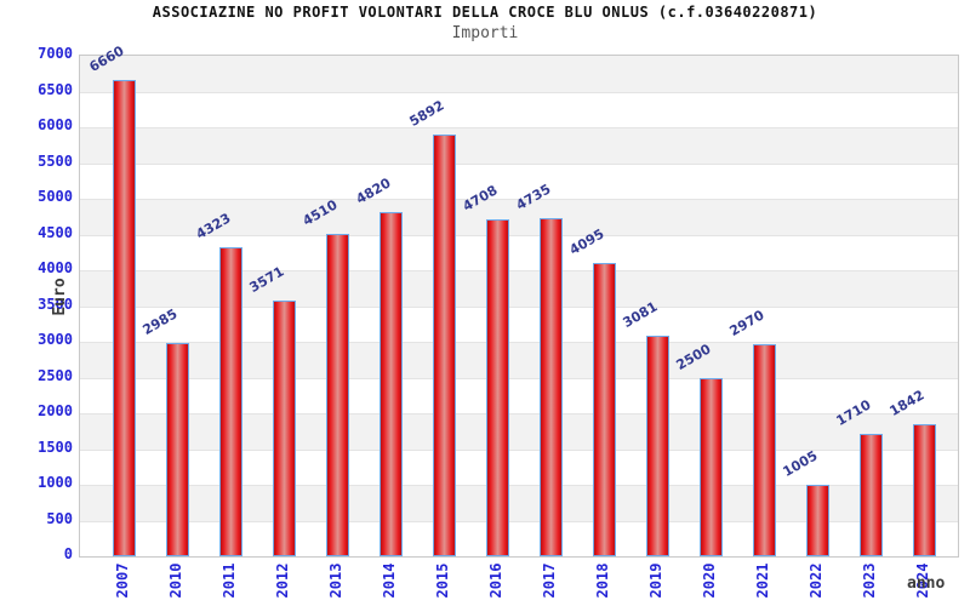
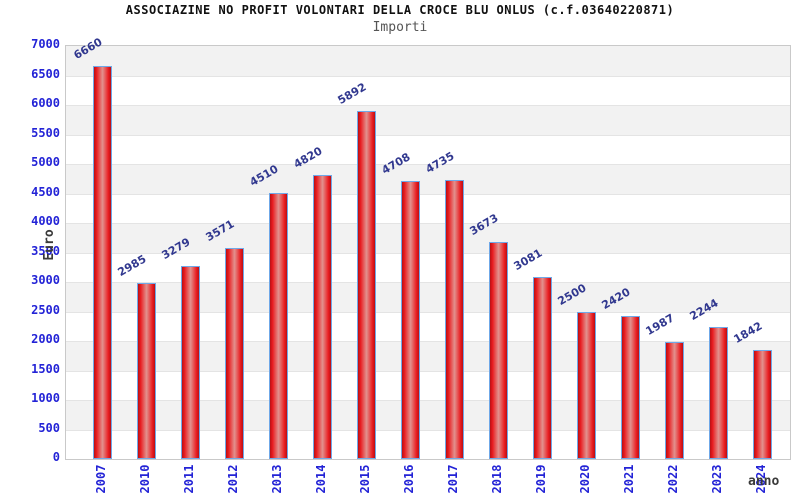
2011: 4323 -> 3279
2018: 4095 -> 3673
2021: 2970 -> 2420
2022: 1005 -> 1987
2023: 1710 -> 2244
